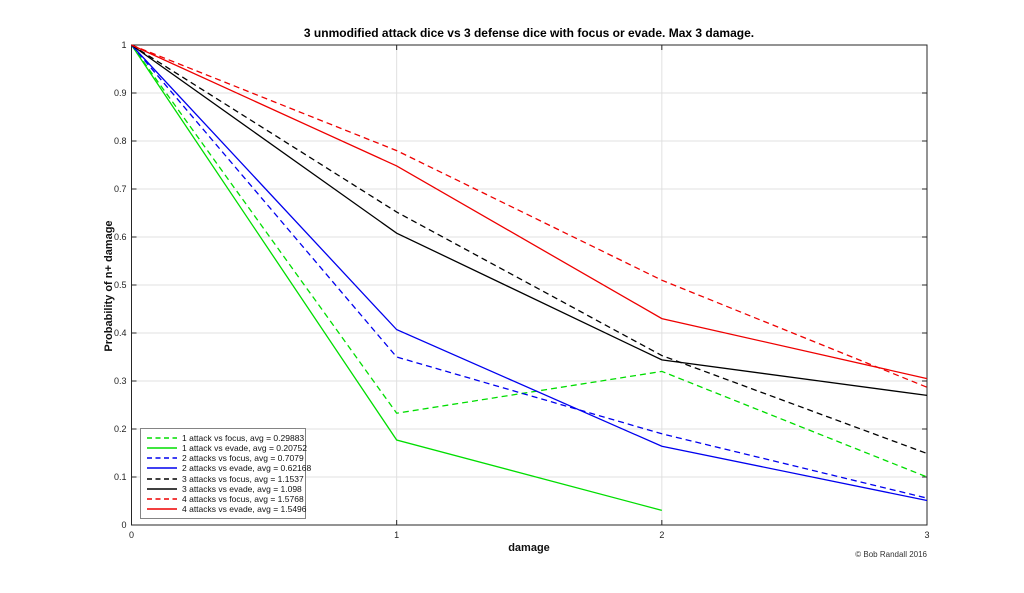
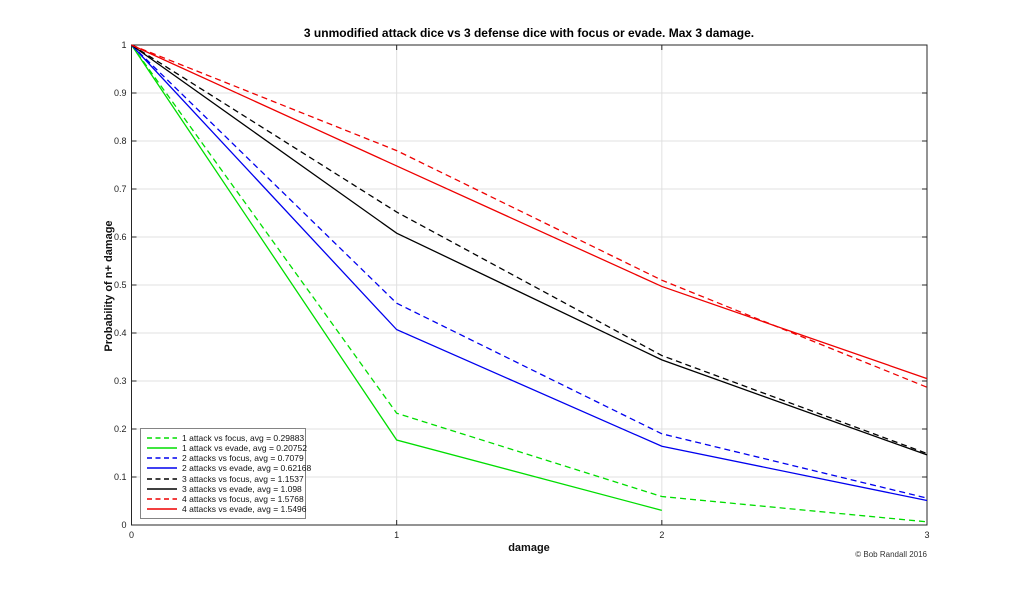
2 attacks vs focus, avg = 0.7079/1: 0.35 -> 0.46
1 attack vs focus, avg = 0.29883/2: 0.32 -> 0.06
4 attacks vs evade, avg = 1.5496/2: 0.43 -> 0.50
1 attack vs focus, avg = 0.29883/3: 0.10 -> 0.01
3 attacks vs evade, avg = 1.098/3: 0.27 -> 0.15
